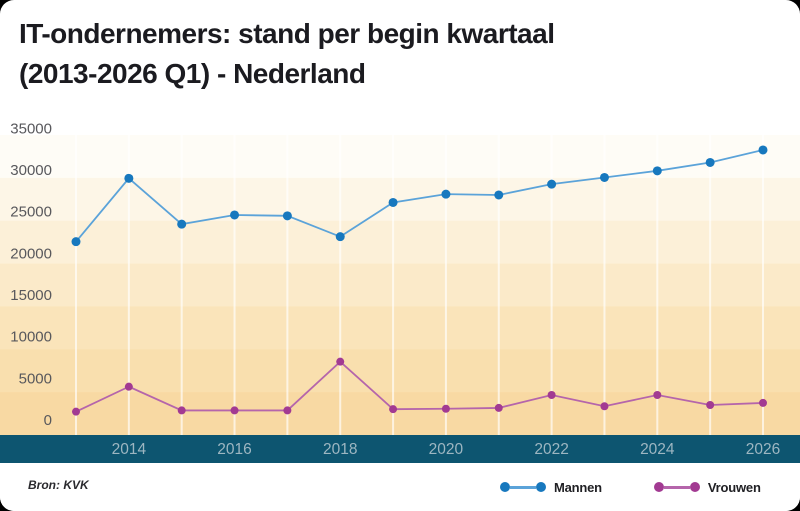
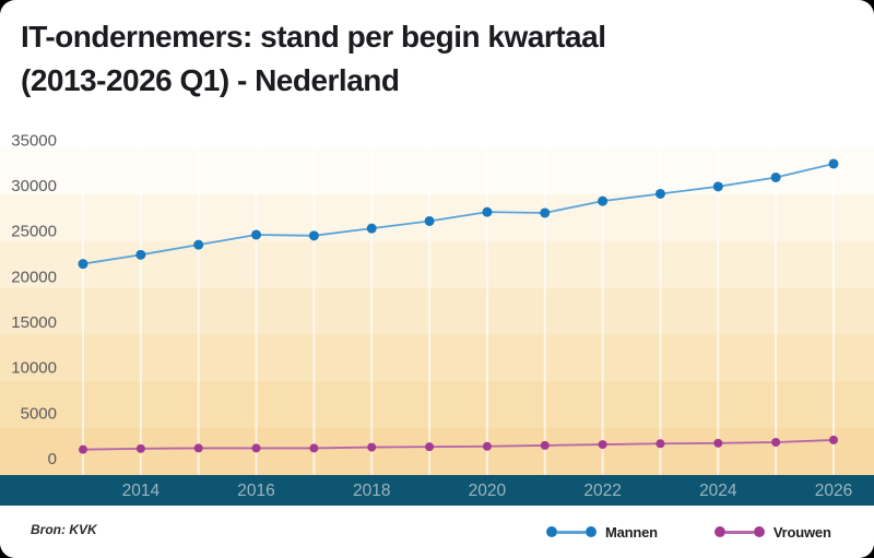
Mannen/2014: 29000 -> 22000
Vrouwen/2014: 4000 -> 1000
Mannen/2018: 22000 -> 25000
Vrouwen/2018: 7000 -> 1000
Vrouwen/2022: 3000 -> 2000
Vrouwen/2024: 3000 -> 2000
